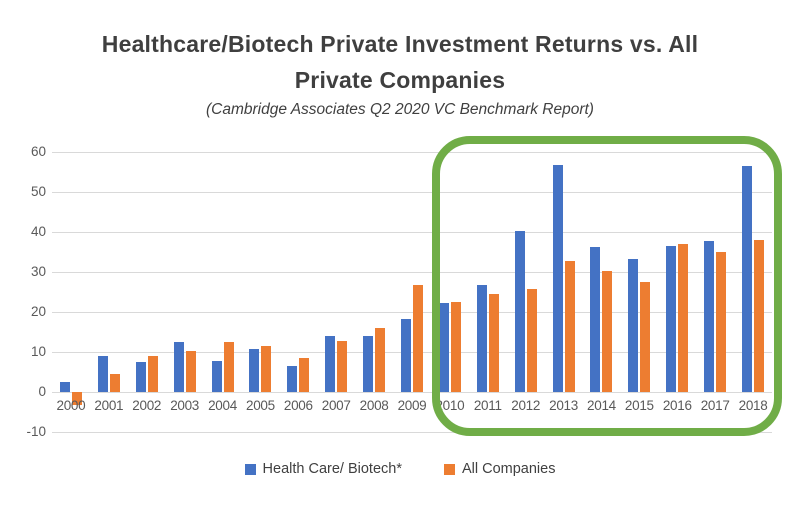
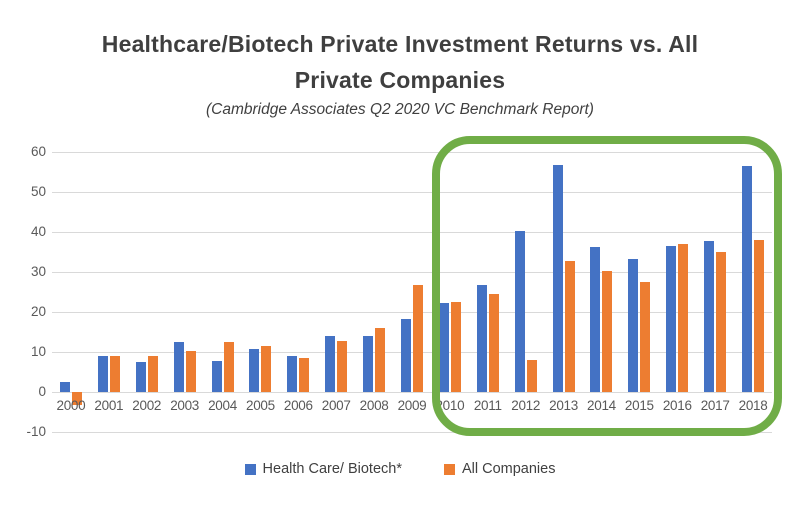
All Companies/2001: 4 -> 9
Health Care/ Biotech*/2006: 7 -> 9
All Companies/2012: 26 -> 8
